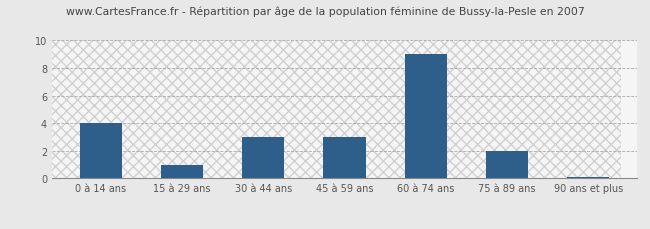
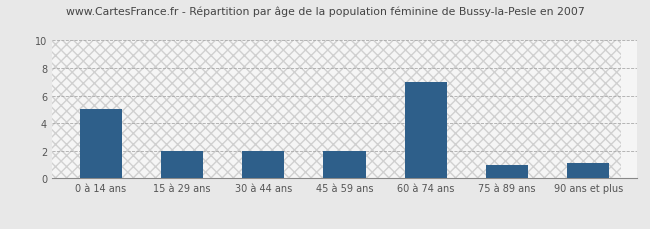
0 à 14 ans: 4.0 -> 5.0
15 à 29 ans: 1.0 -> 2.0
30 à 44 ans: 3.0 -> 2.0
45 à 59 ans: 3.0 -> 2.0
60 à 74 ans: 9.0 -> 7.0
75 à 89 ans: 2.0 -> 1.0
90 ans et plus: 0.1 -> 1.1
